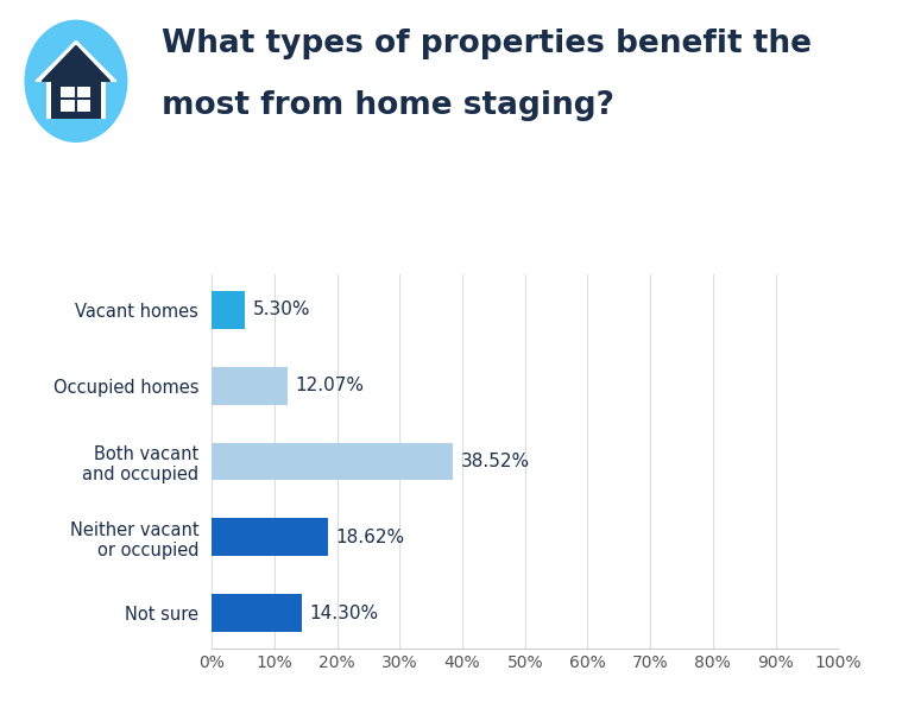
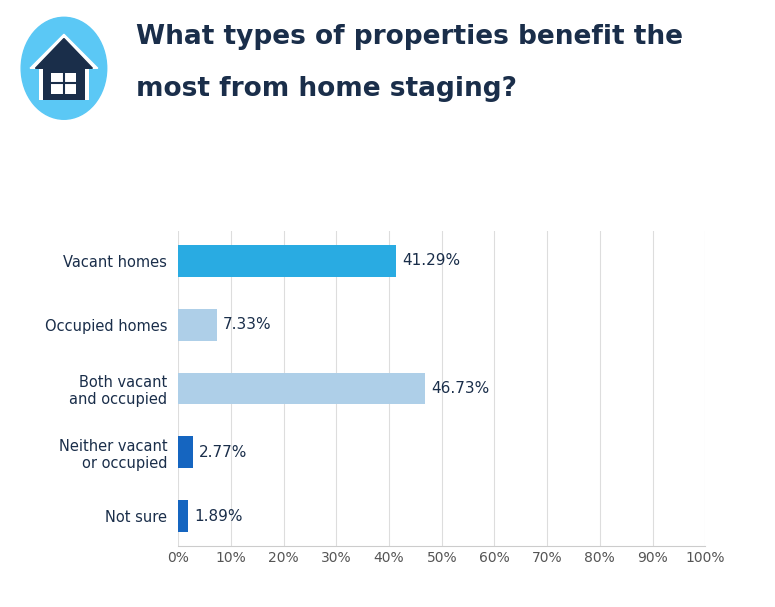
Vacant homes: 5.30% -> 41.29%
Occupied homes: 12.07% -> 7.33%
Both vacant and occupied: 38.52% -> 46.73%
Neither vacant or occupied: 18.62% -> 2.77%
Not sure: 14.30% -> 1.89%
